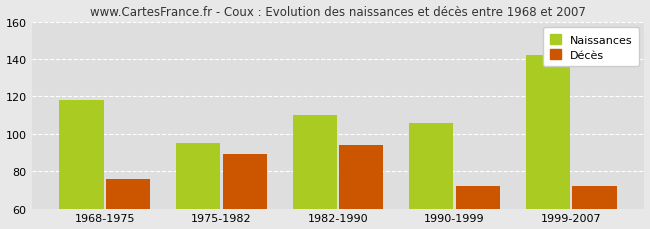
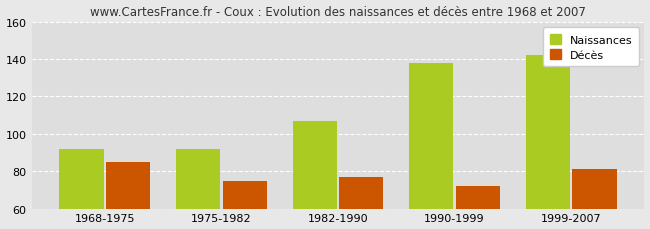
Naissances/1968-1975: 118 -> 92
Décès/1968-1975: 76 -> 85
Naissances/1975-1982: 95 -> 92
Décès/1975-1982: 89 -> 75
Naissances/1982-1990: 110 -> 107
Décès/1982-1990: 94 -> 77
Naissances/1990-1999: 106 -> 138
Décès/1999-2007: 72 -> 81
